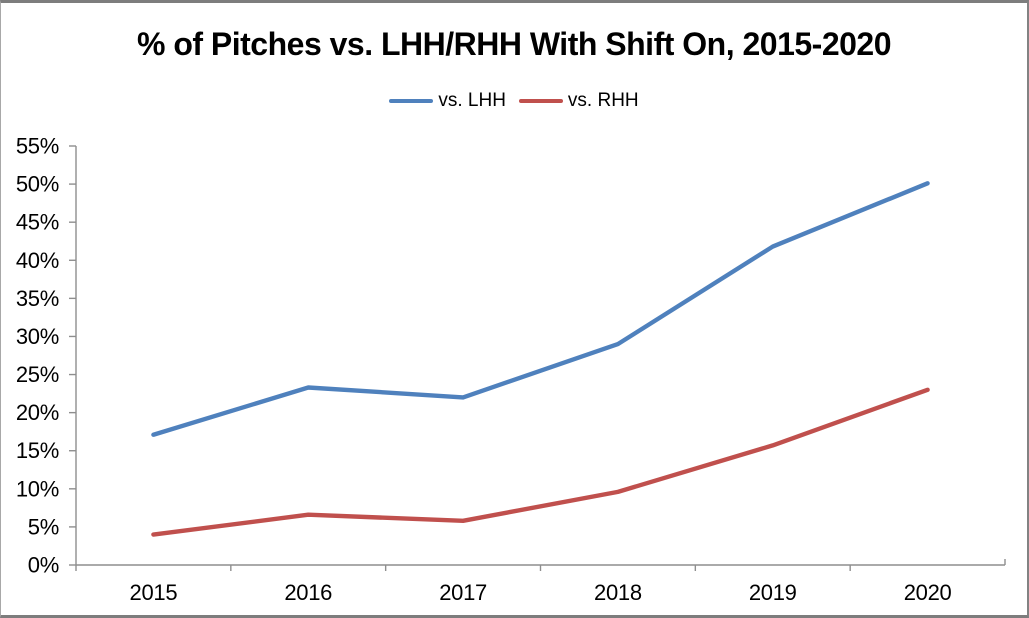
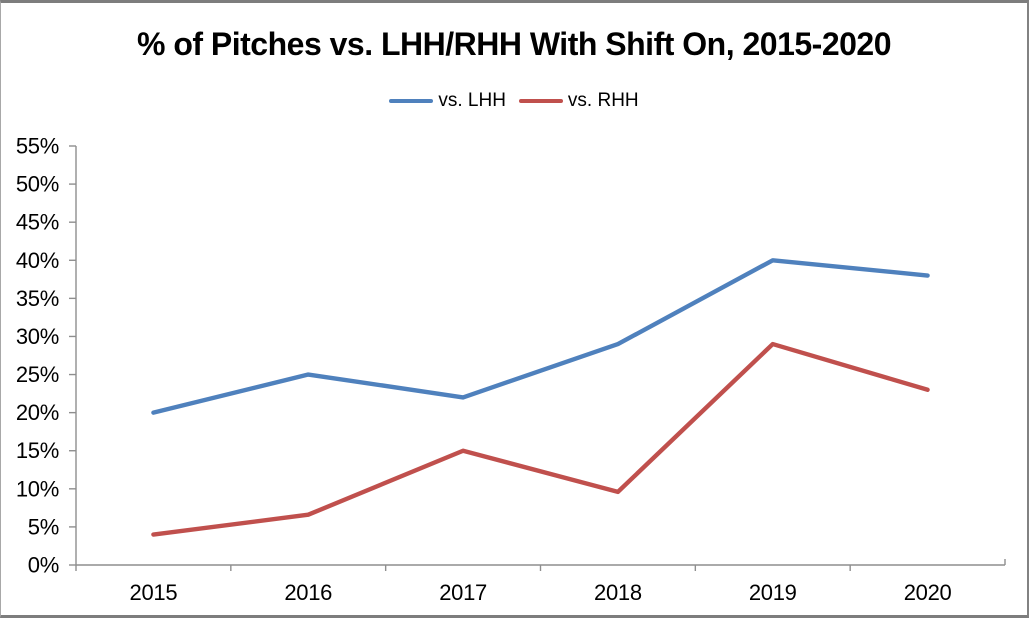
vs. LHH/2015: 17% -> 20%
vs. LHH/2016: 23% -> 25%
vs. RHH/2017: 6% -> 15%
vs. LHH/2019: 42% -> 40%
vs. RHH/2019: 16% -> 29%
vs. LHH/2020: 50% -> 38%
